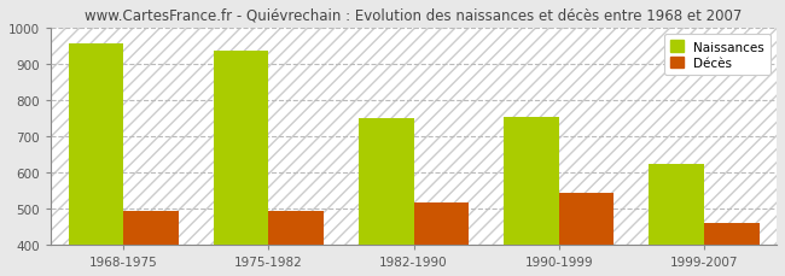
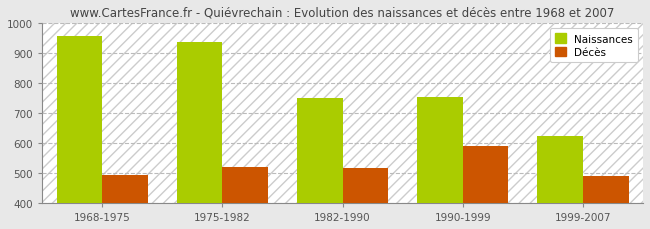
Décès/1975-1982: 492 -> 520
Décès/1990-1999: 543 -> 590
Décès/1999-2007: 460 -> 490
